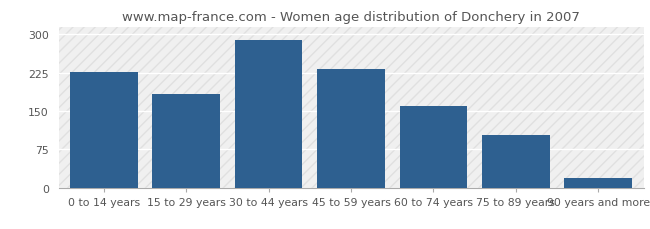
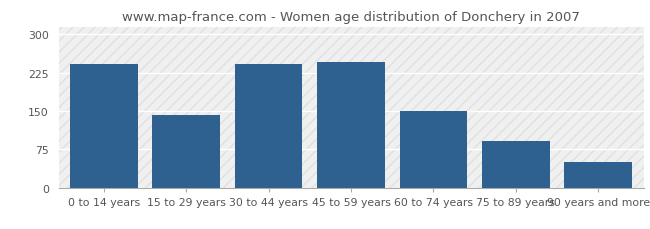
0 to 14 years: 227 -> 242
15 to 29 years: 183 -> 142
30 to 44 years: 289 -> 242
45 to 59 years: 232 -> 246
60 to 74 years: 160 -> 150
75 to 89 years: 103 -> 92
90 years and more: 18 -> 50
